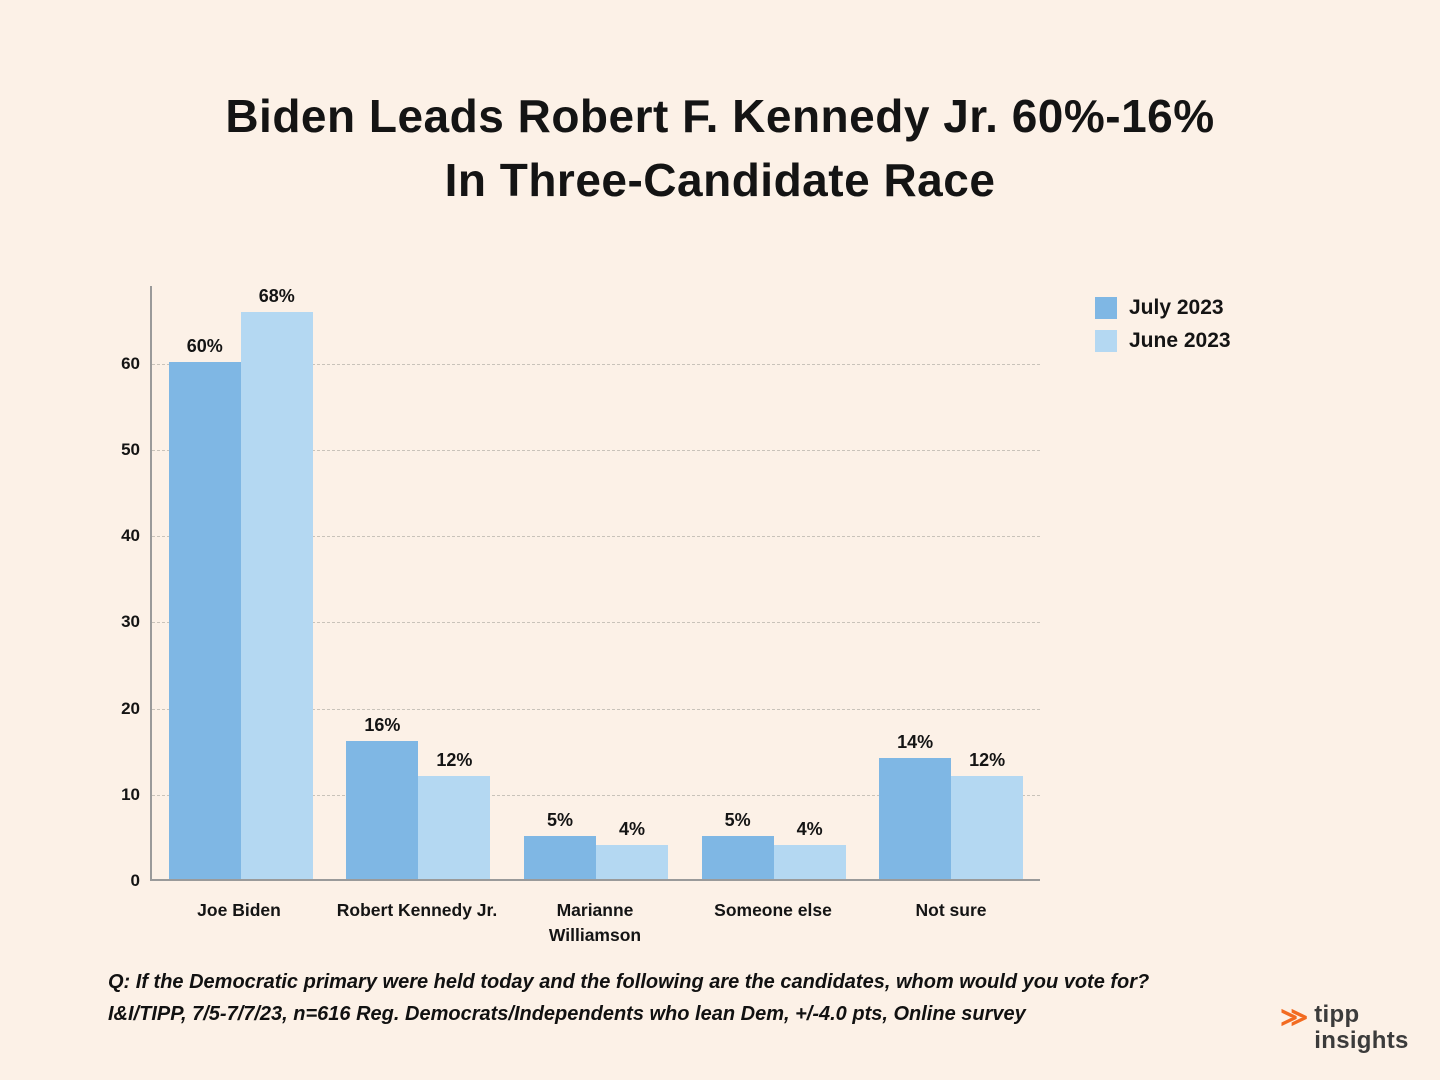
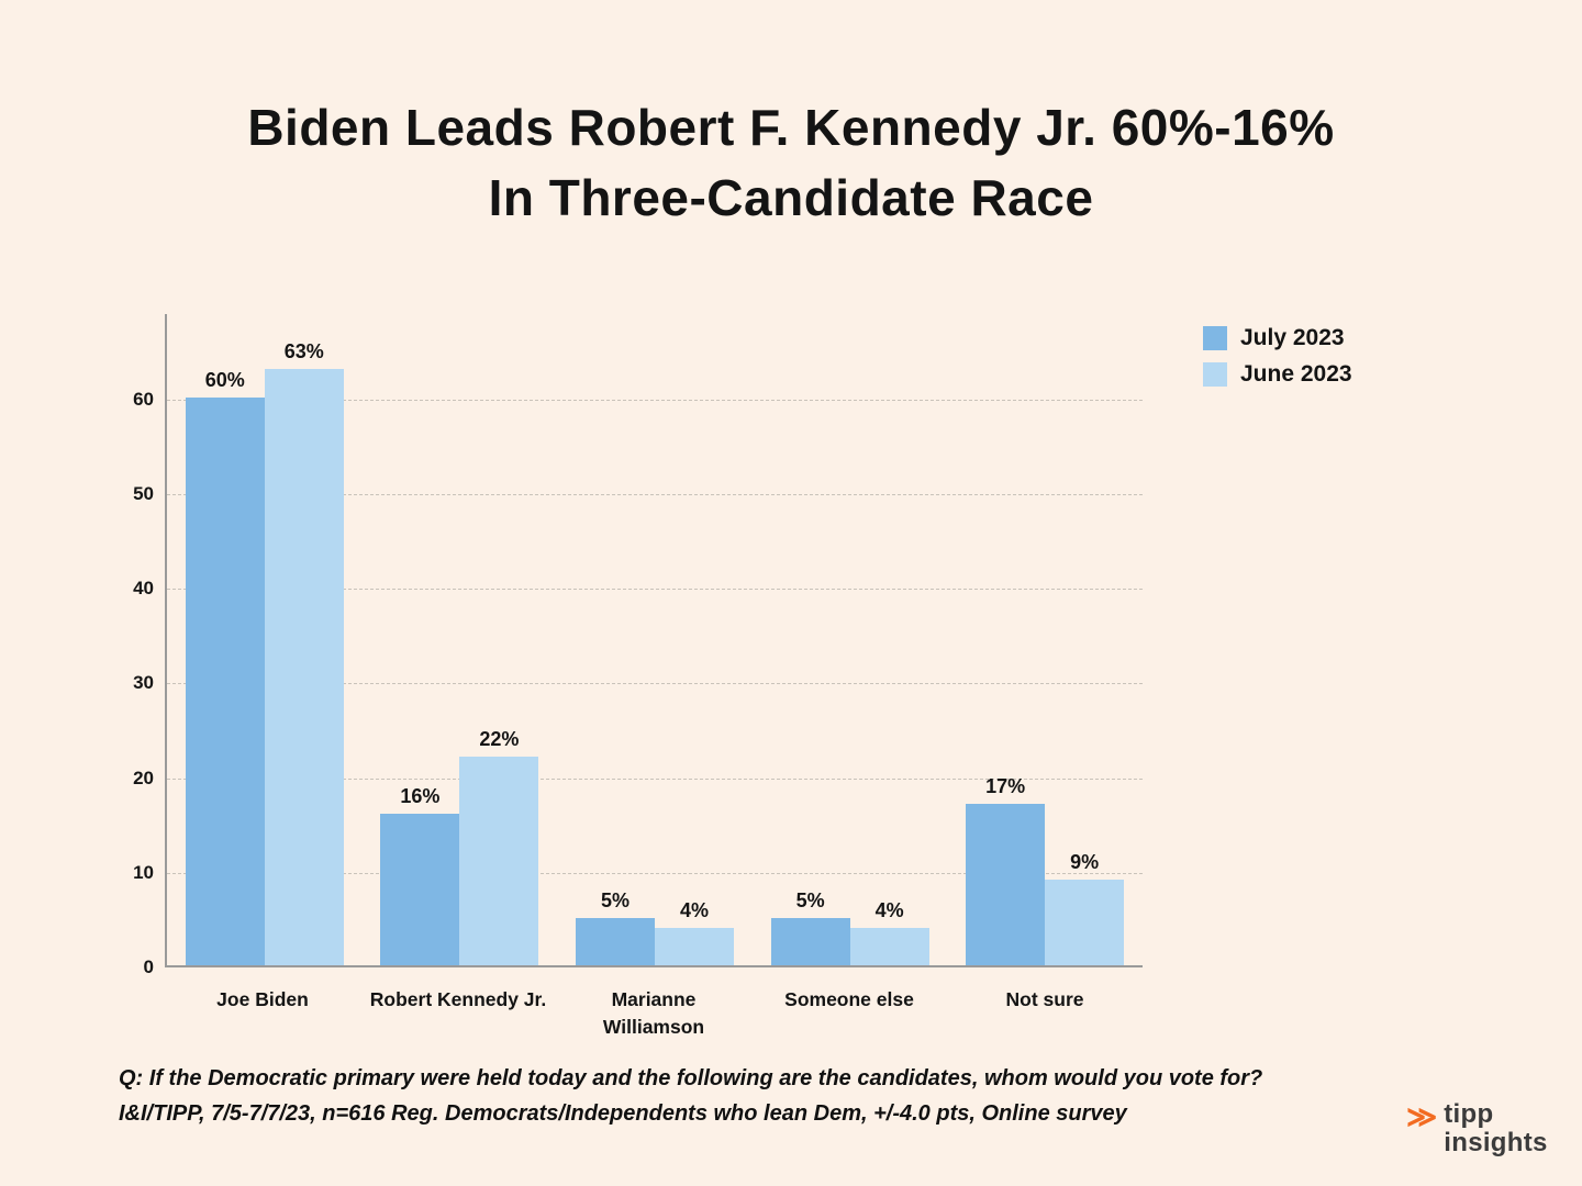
June 2023/Joe Biden: 68% -> 63%
June 2023/Robert Kennedy Jr.: 12% -> 22%
July 2023/Not sure: 14% -> 17%
June 2023/Not sure: 12% -> 9%
